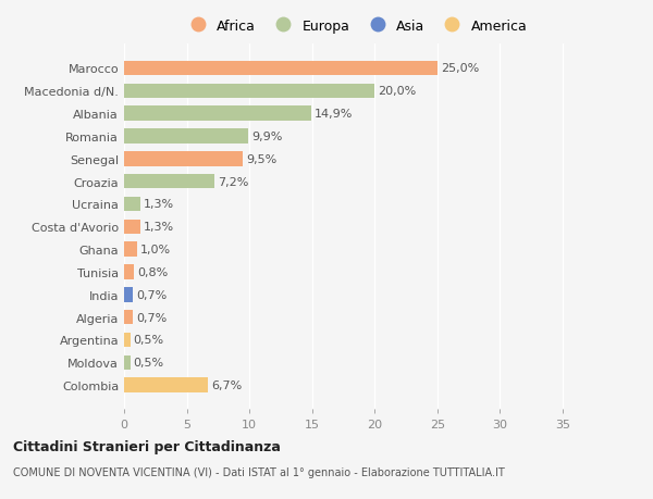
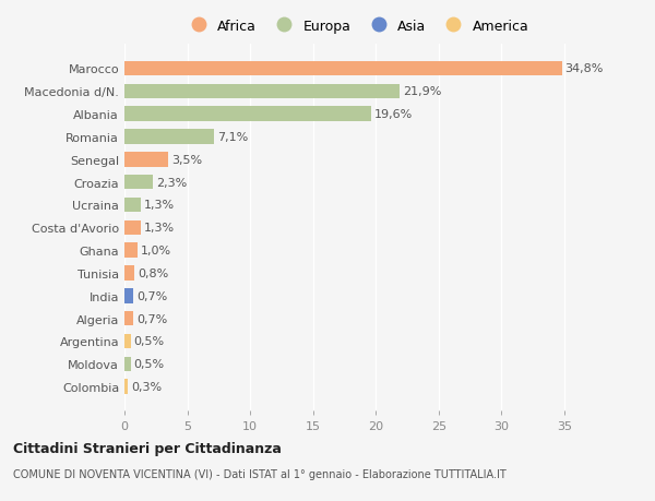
Marocco: 25,0% -> 34,8%
Macedonia d/N.: 20,0% -> 21,9%
Albania: 14,9% -> 19,6%
Romania: 9,9% -> 7,1%
Senegal: 9,5% -> 3,5%
Croazia: 7,2% -> 2,3%
Colombia: 6,7% -> 0,3%
